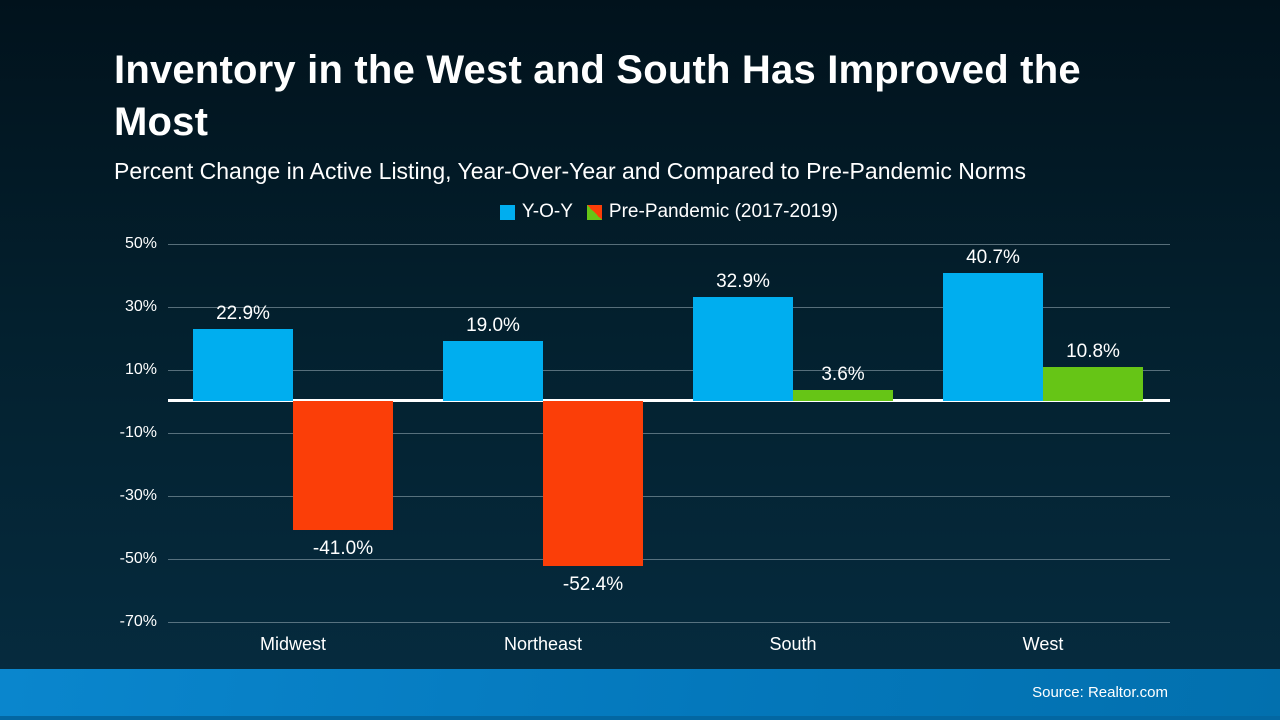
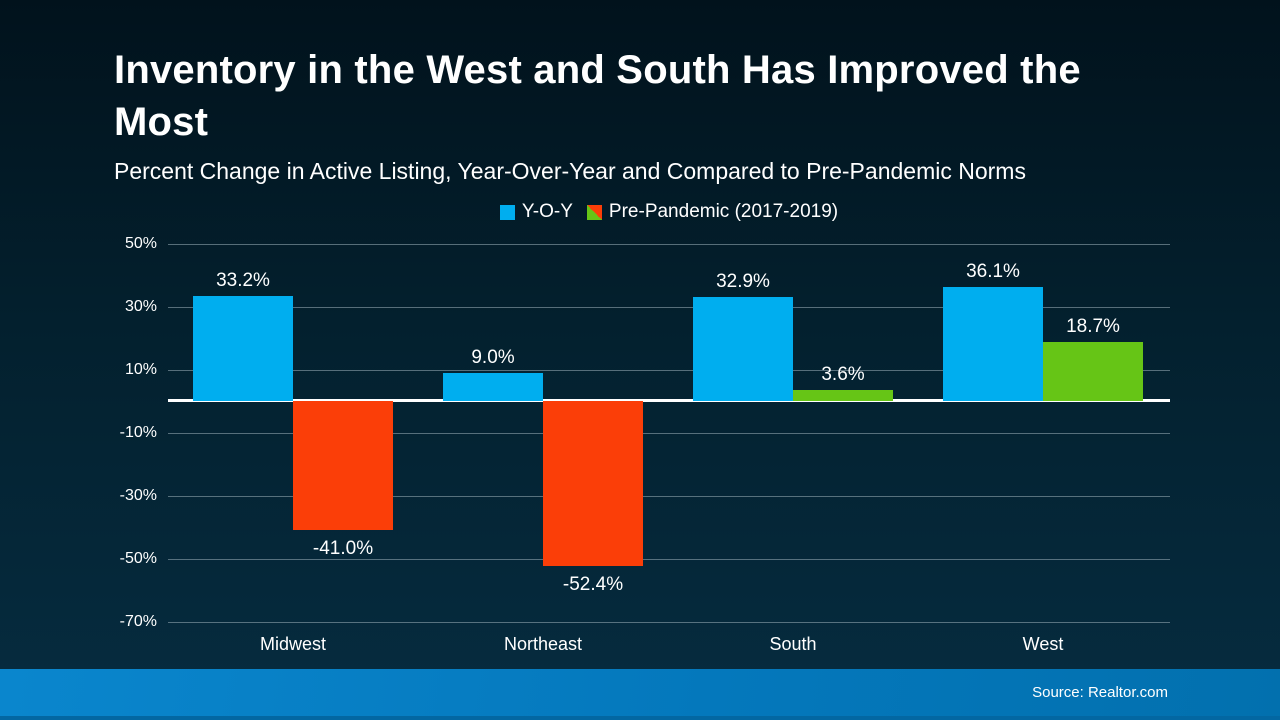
Y-O-Y/Midwest: 22.9% -> 33.2%
Y-O-Y/Northeast: 19.0% -> 9.0%
Y-O-Y/West: 40.7% -> 36.1%
Pre-Pandemic (2017-2019)/West: 10.8% -> 18.7%
